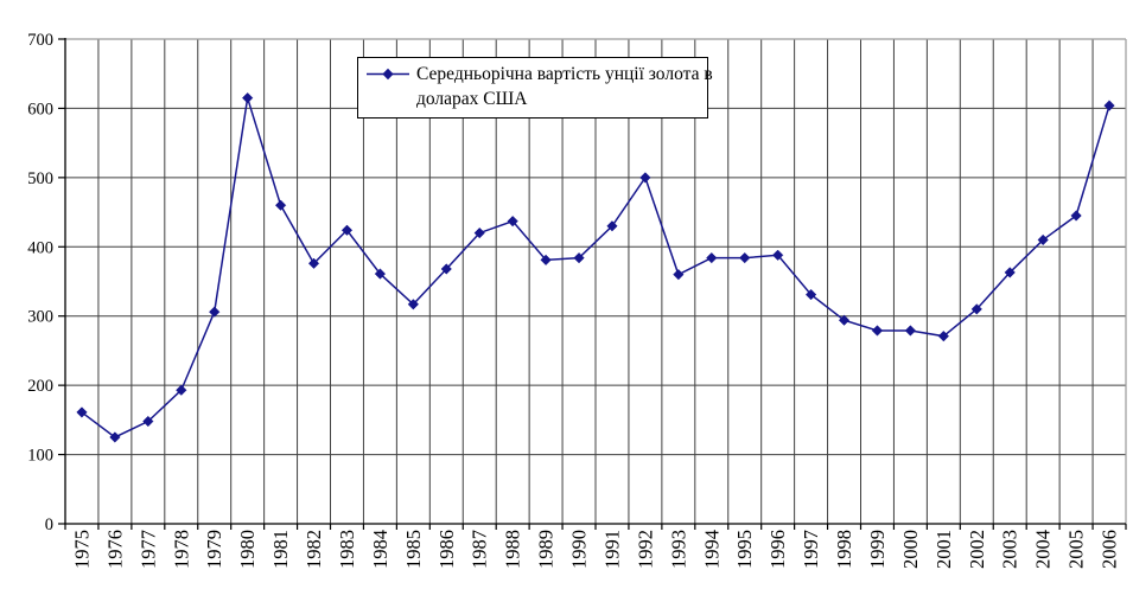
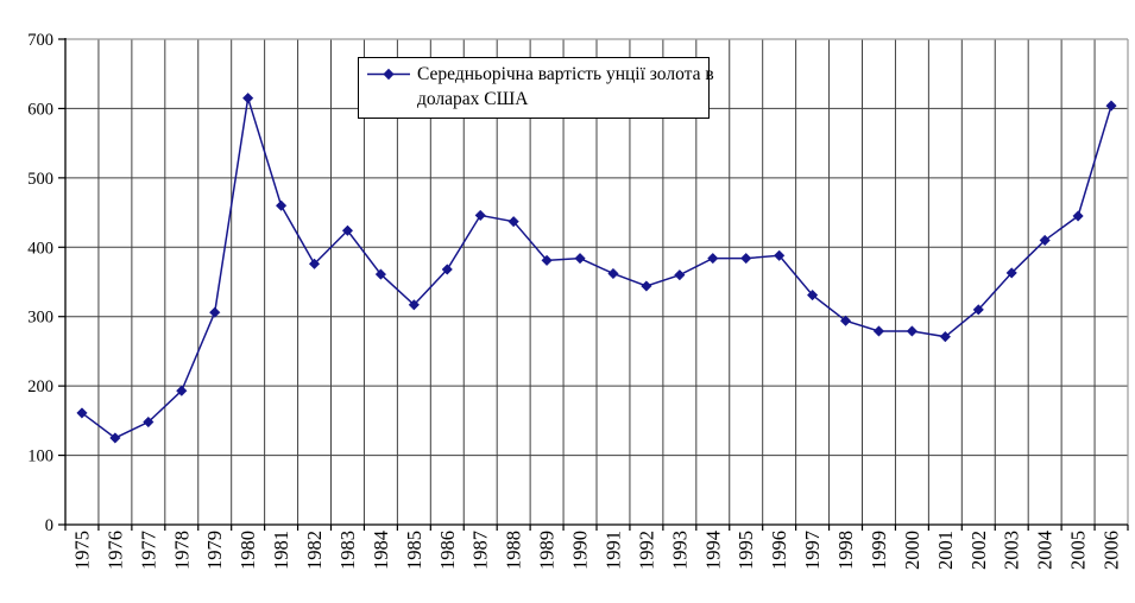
1987: 420 -> 450
1991: 430 -> 360
1992: 500 -> 340
